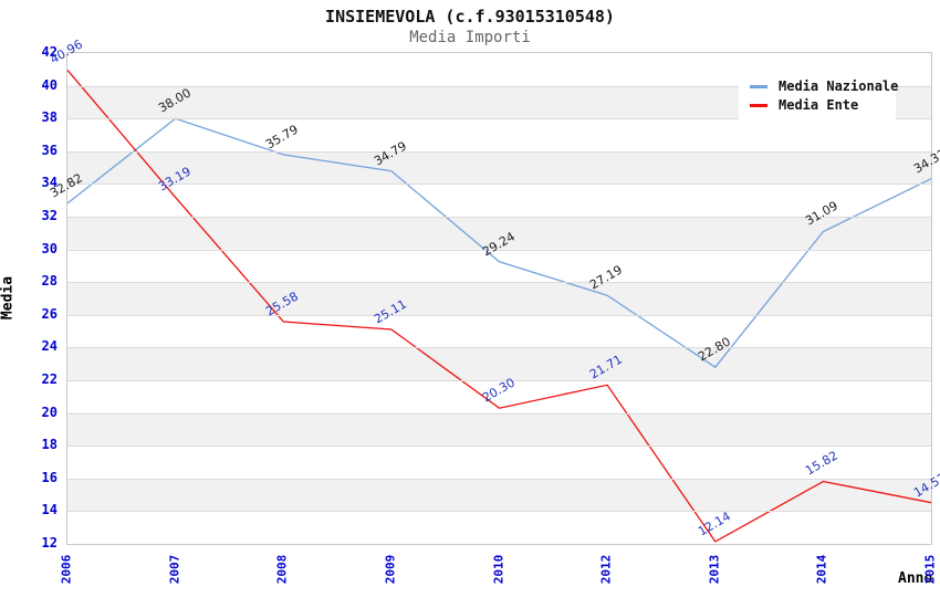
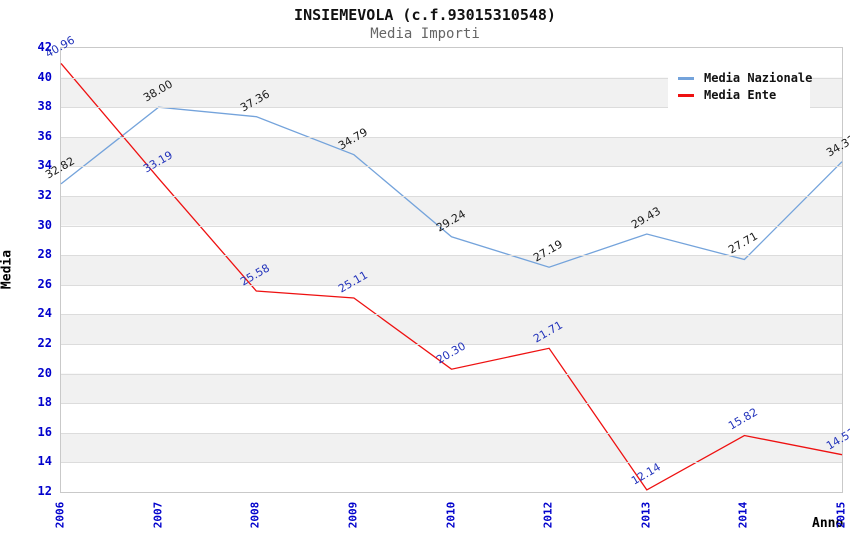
Media Nazionale/2008: 35.79 -> 37.36
Media Nazionale/2013: 22.80 -> 29.43
Media Nazionale/2014: 31.09 -> 27.71
